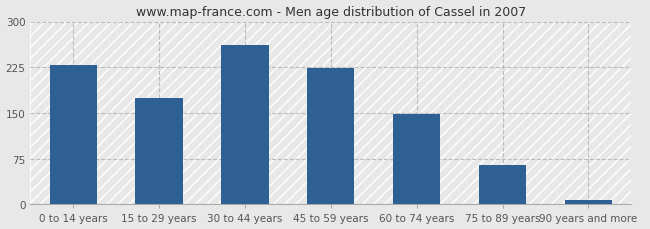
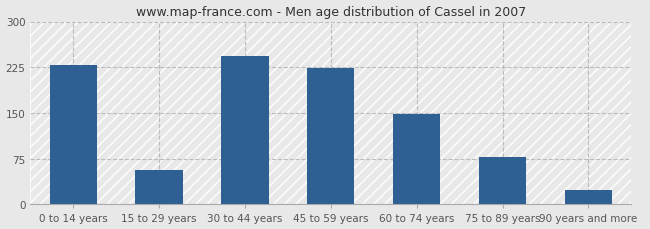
15 to 29 years: 175 -> 56
30 to 44 years: 262 -> 244
75 to 89 years: 65 -> 78
90 years and more: 8 -> 24
